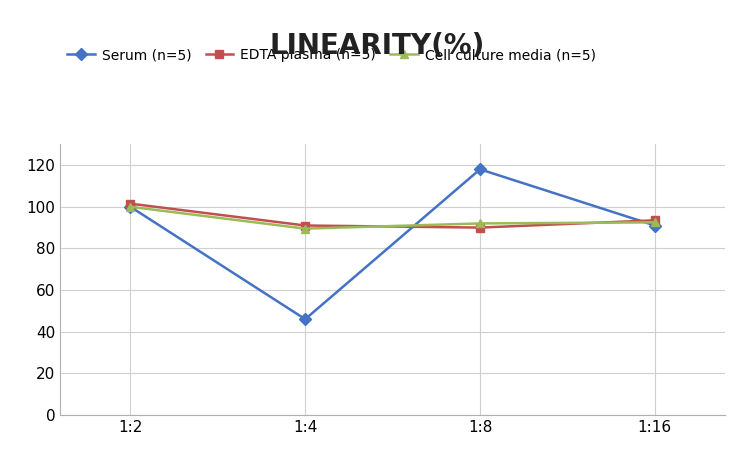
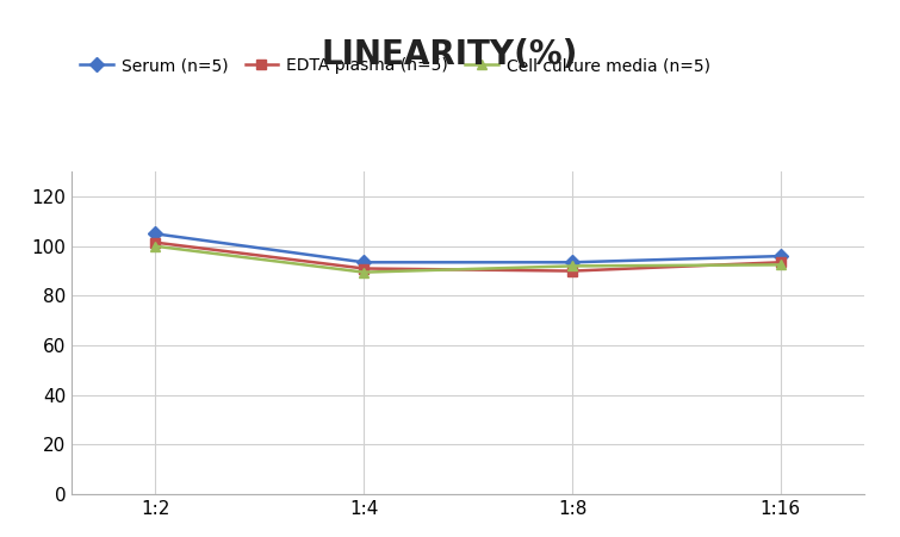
Serum (n=5)/1:2: 100.0 -> 105.0
Serum (n=5)/1:4: 46.0 -> 93.5
Serum (n=5)/1:8: 118.0 -> 93.5
Serum (n=5)/1:16: 91.0 -> 96.0
